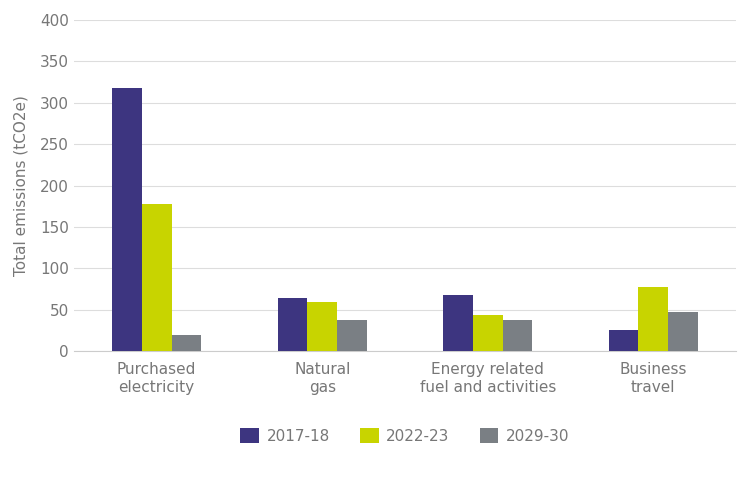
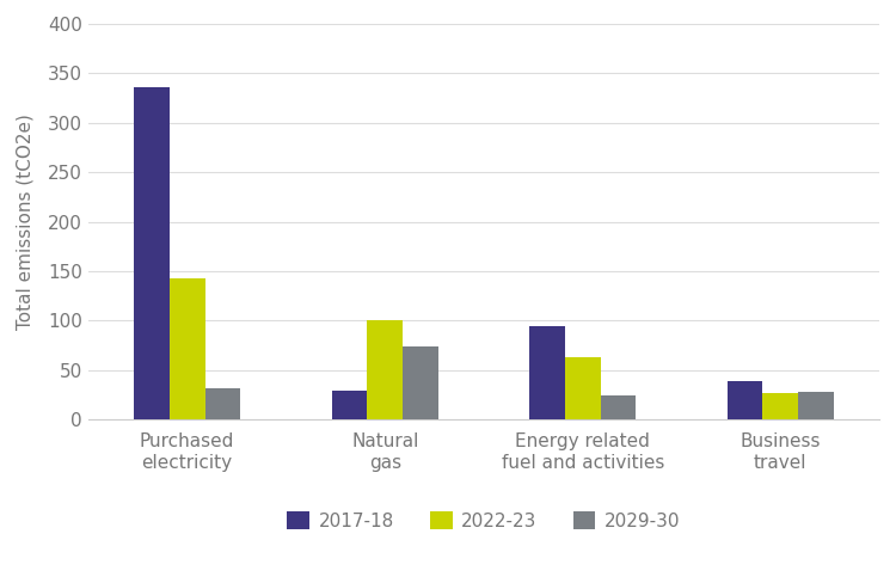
2017-18/Purchased electricity: 318 -> 336
2022-23/Purchased electricity: 178 -> 143
2029-30/Purchased electricity: 20 -> 32
2017-18/Natural gas: 64 -> 29
2022-23/Natural gas: 60 -> 101
2029-30/Natural gas: 38 -> 73
2017-18/Energy related fuel and activities: 68 -> 94
2022-23/Energy related fuel and activities: 44 -> 63
2029-30/Energy related fuel and activities: 38 -> 25
2017-18/Business travel: 26 -> 40
2022-23/Business travel: 78 -> 27
2029-30/Business travel: 48 -> 29
